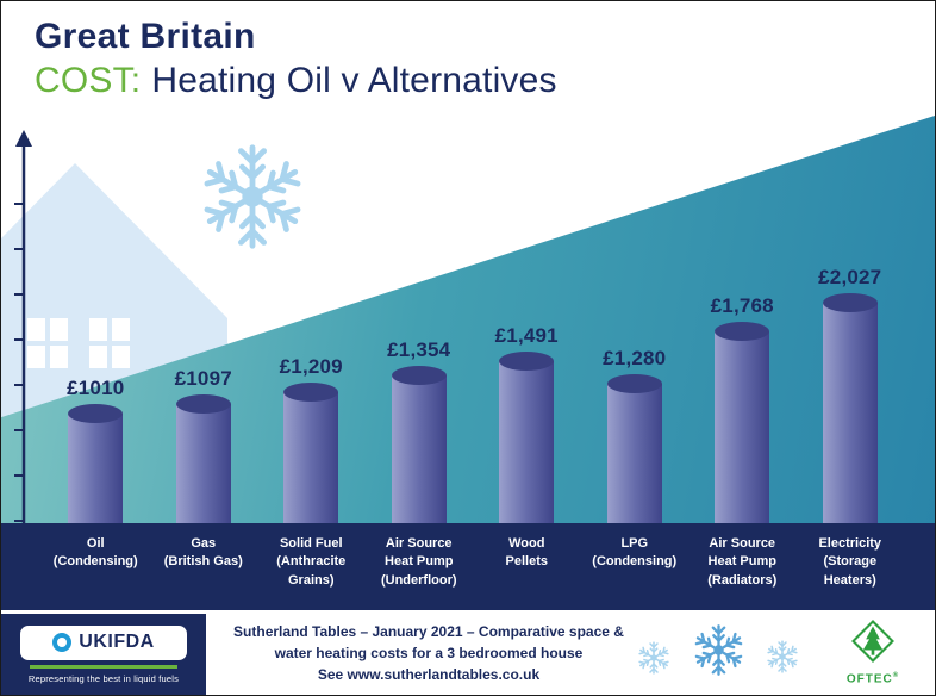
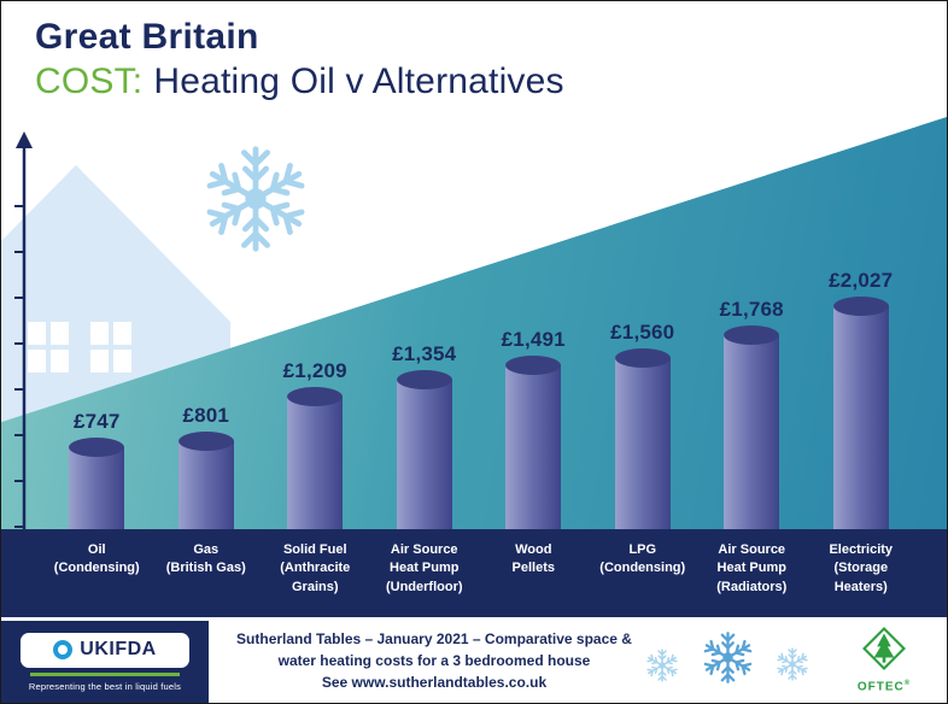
Oil (Condensing): £1010 -> £747
Gas (British Gas): £1097 -> £801
LPG (Condensing): £1,280 -> £1,560
